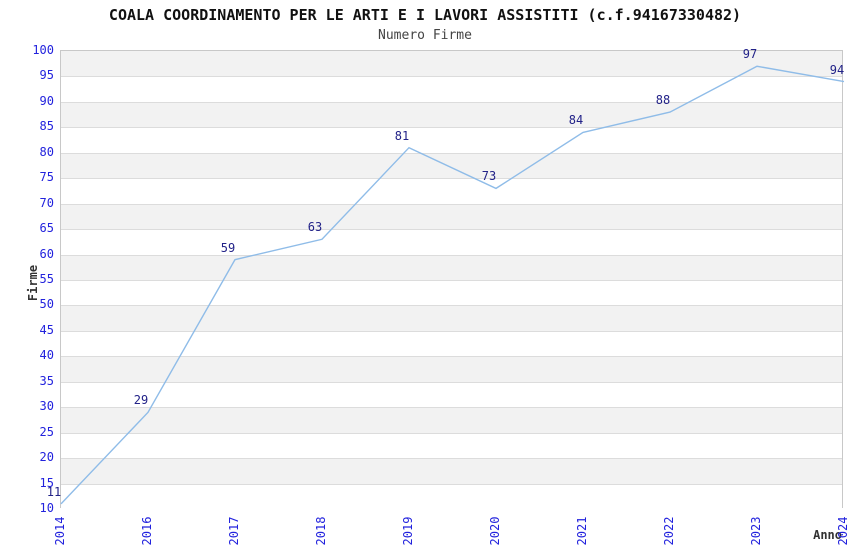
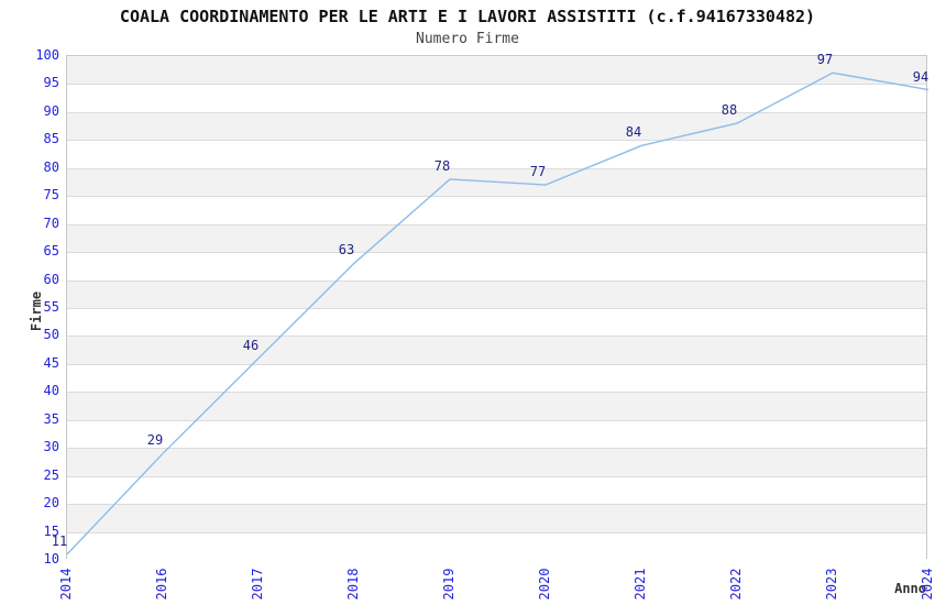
2017: 59 -> 46
2019: 81 -> 78
2020: 73 -> 77
